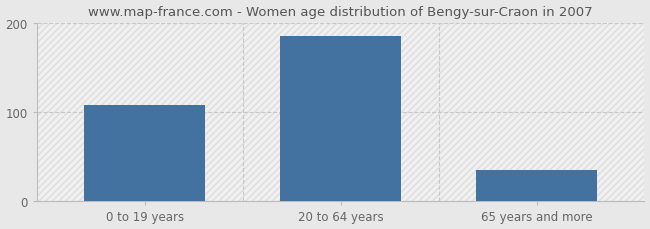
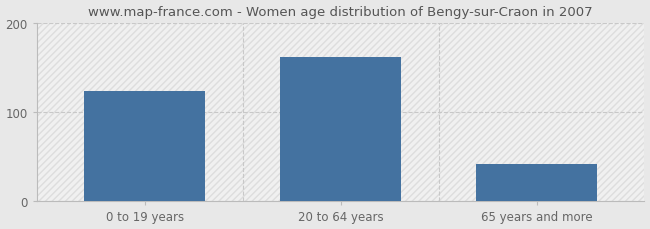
0 to 19 years: 108 -> 124
20 to 64 years: 185 -> 162
65 years and more: 35 -> 42
